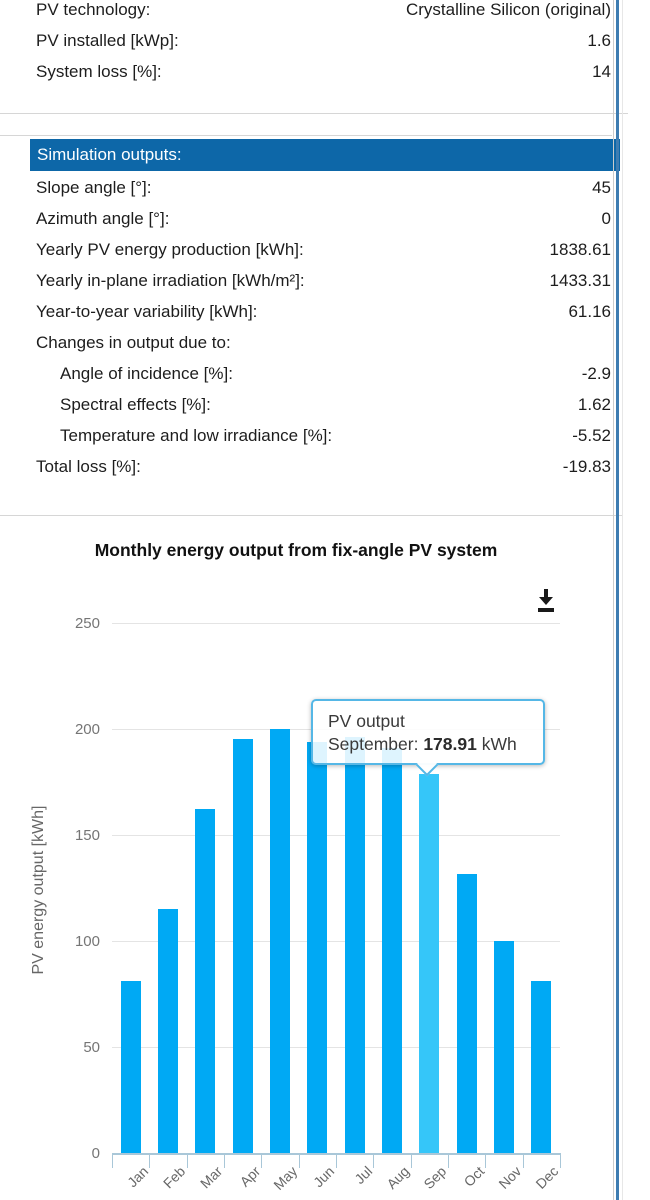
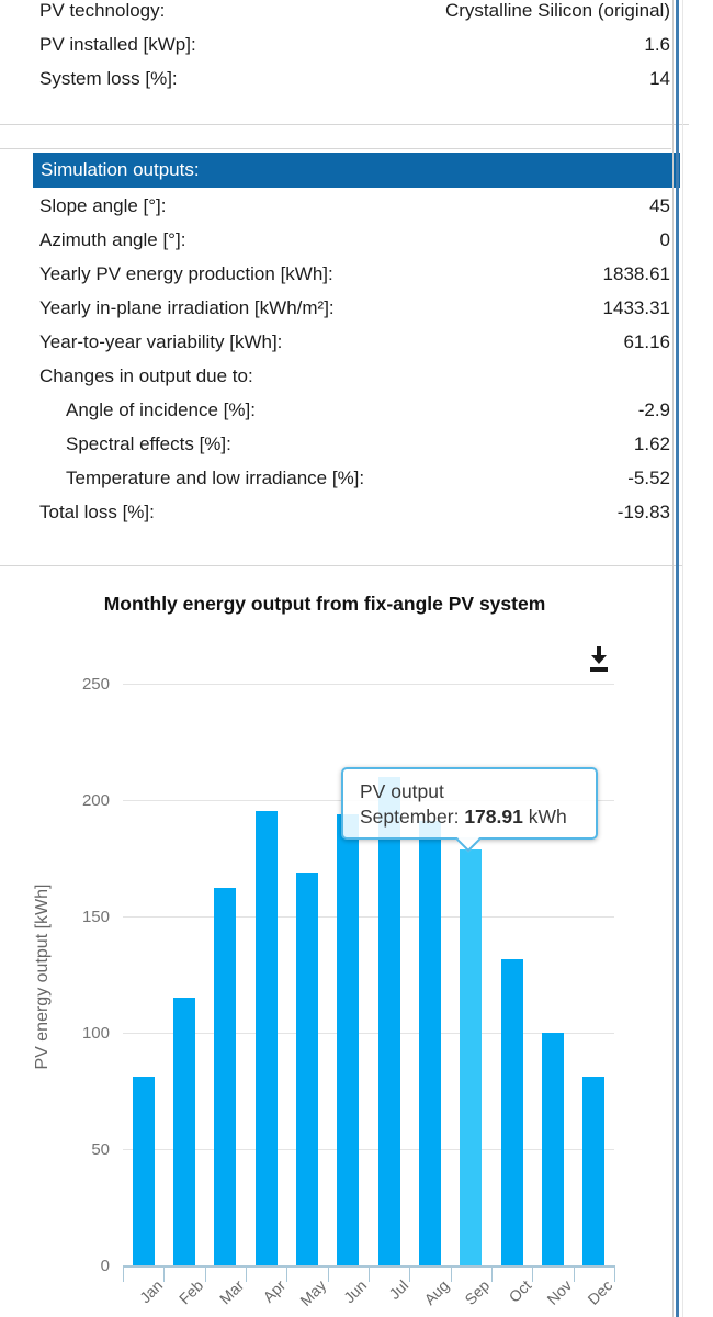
May: 200 -> 169
Jul: 196 -> 210
